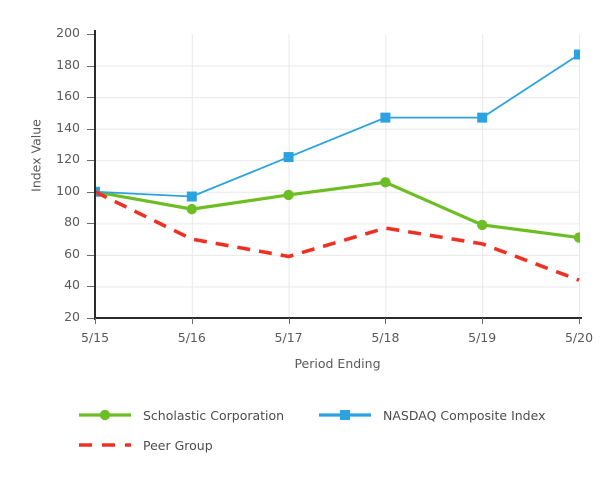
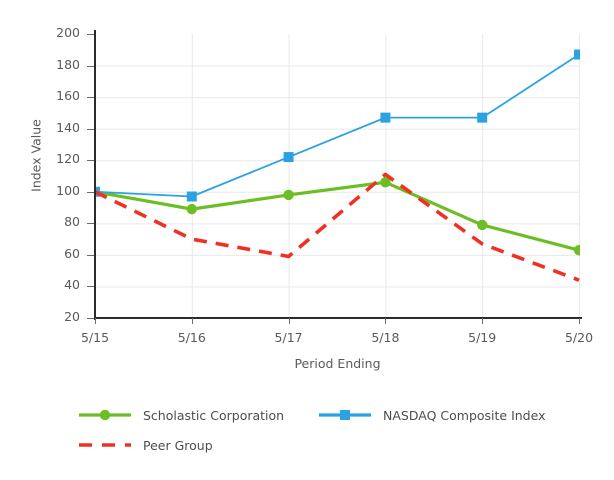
Peer Group/5/18: 77 -> 111
Scholastic Corporation/5/20: 71 -> 63
